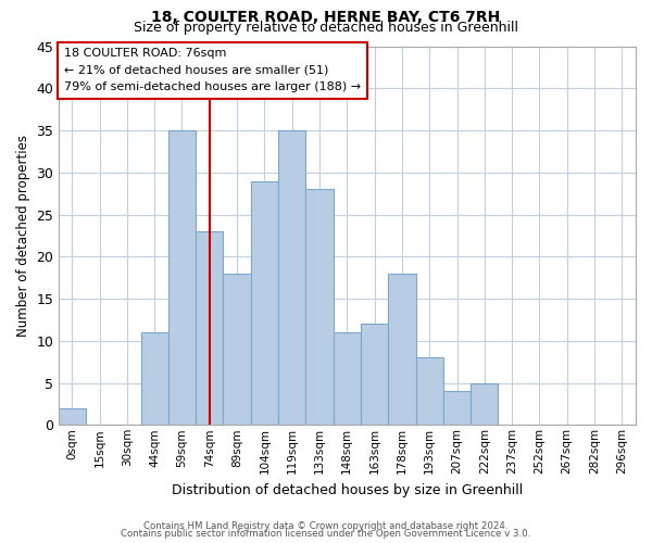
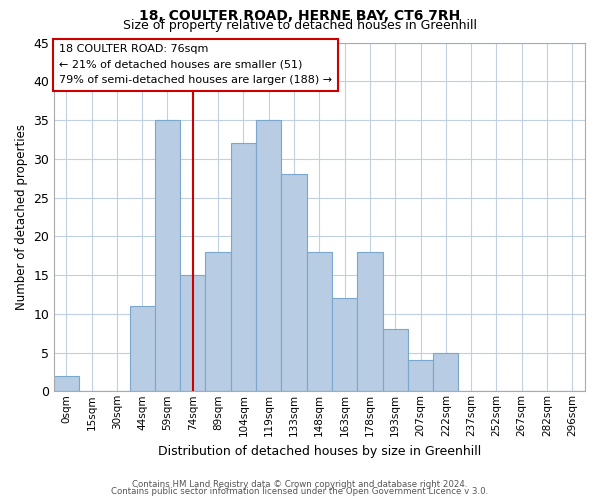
74sqm: 23 -> 15
104sqm: 29 -> 32
148sqm: 11 -> 18
